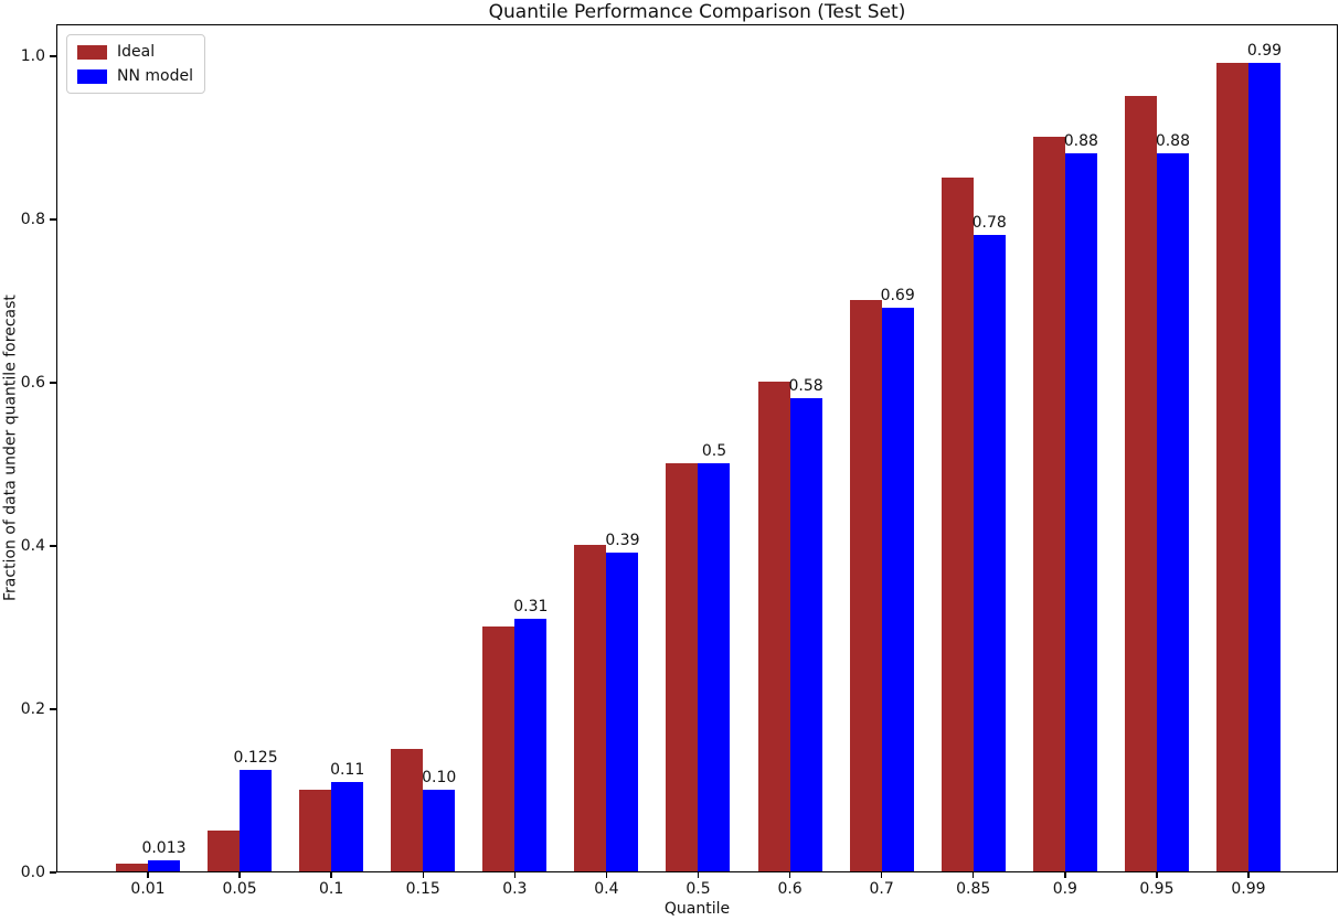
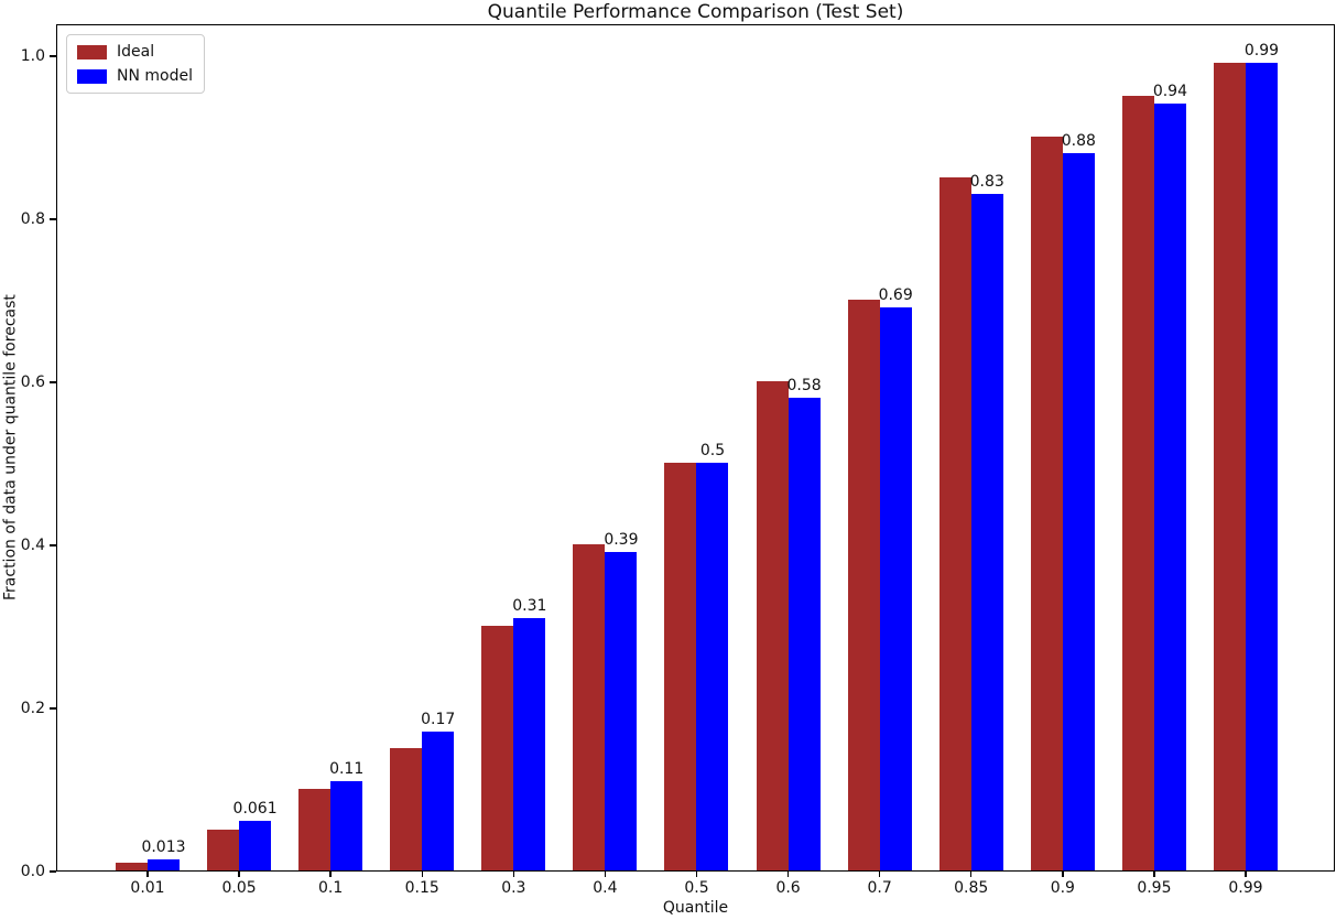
NN model/0.05: 0.125 -> 0.061
NN model/0.15: 0.10 -> 0.17
NN model/0.85: 0.78 -> 0.83
NN model/0.95: 0.88 -> 0.94
